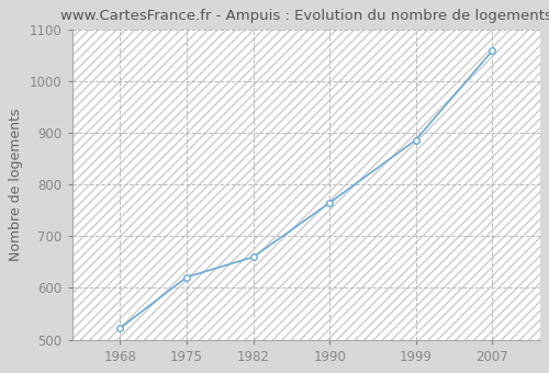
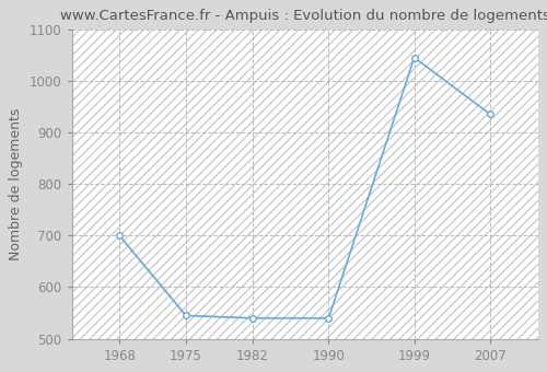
1968: 522 -> 700
1975: 621 -> 545
1982: 660 -> 540
1990: 765 -> 540
1999: 886 -> 1045
2007: 1058 -> 935
